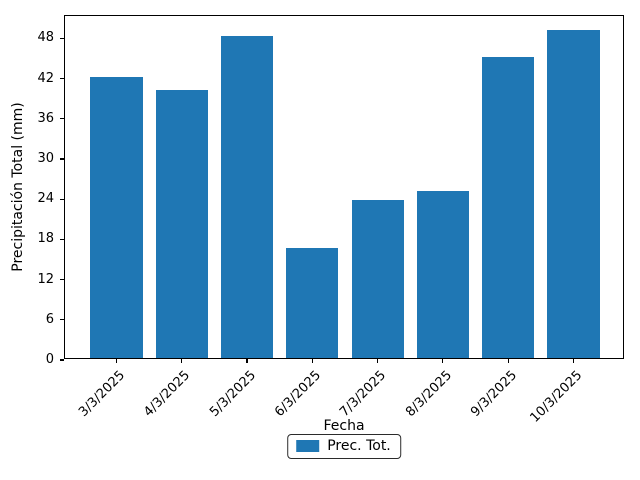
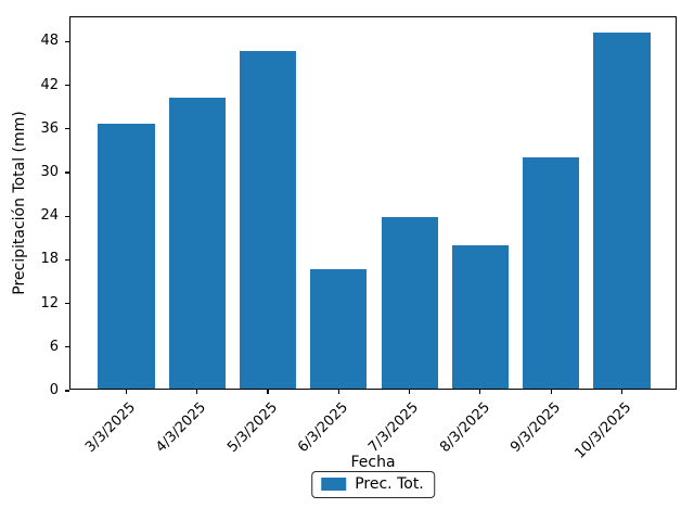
3/3/2025: 42 -> 36
5/3/2025: 48 -> 46
8/3/2025: 25 -> 20
9/3/2025: 45 -> 32
